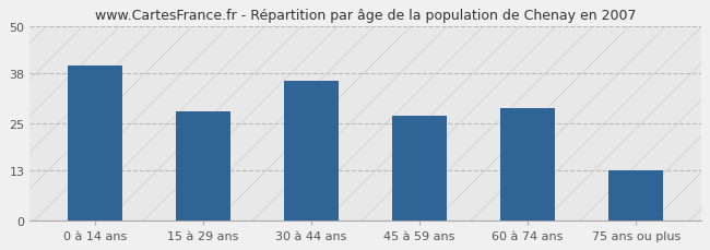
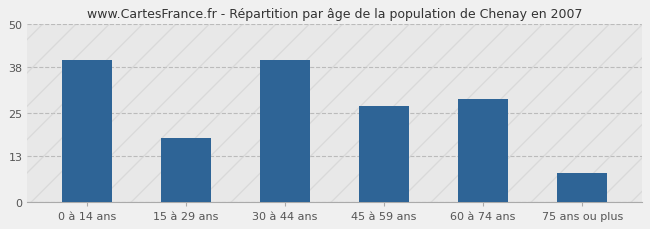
15 à 29 ans: 28 -> 18
30 à 44 ans: 36 -> 40
75 ans ou plus: 13 -> 8
